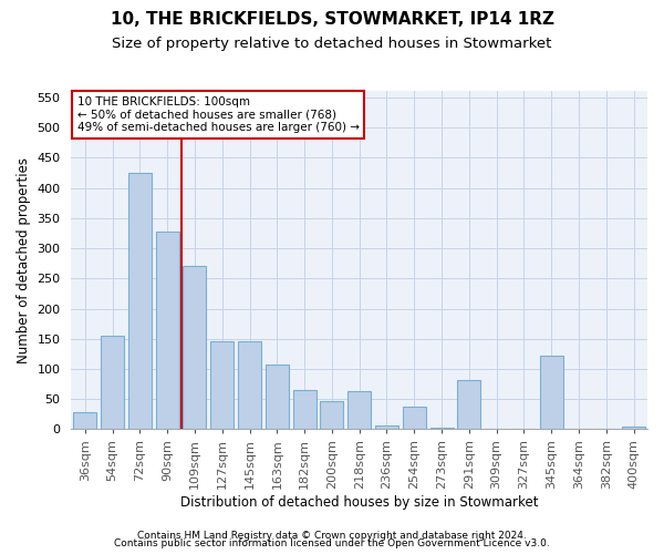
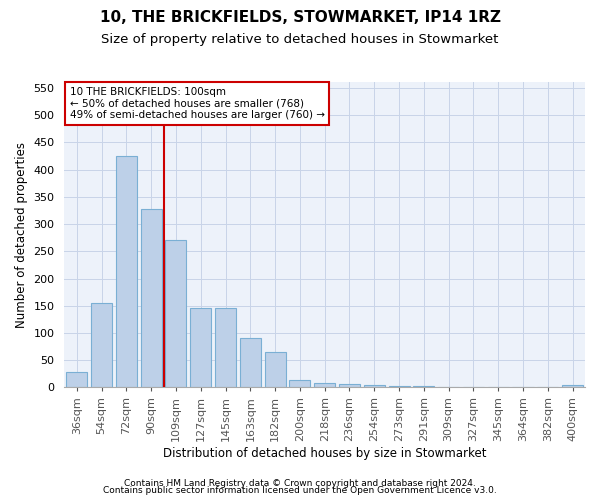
163sqm: 108 -> 90
200sqm: 46 -> 13
218sqm: 64 -> 9
254sqm: 38 -> 4
291sqm: 82 -> 2
345sqm: 122 -> 1
